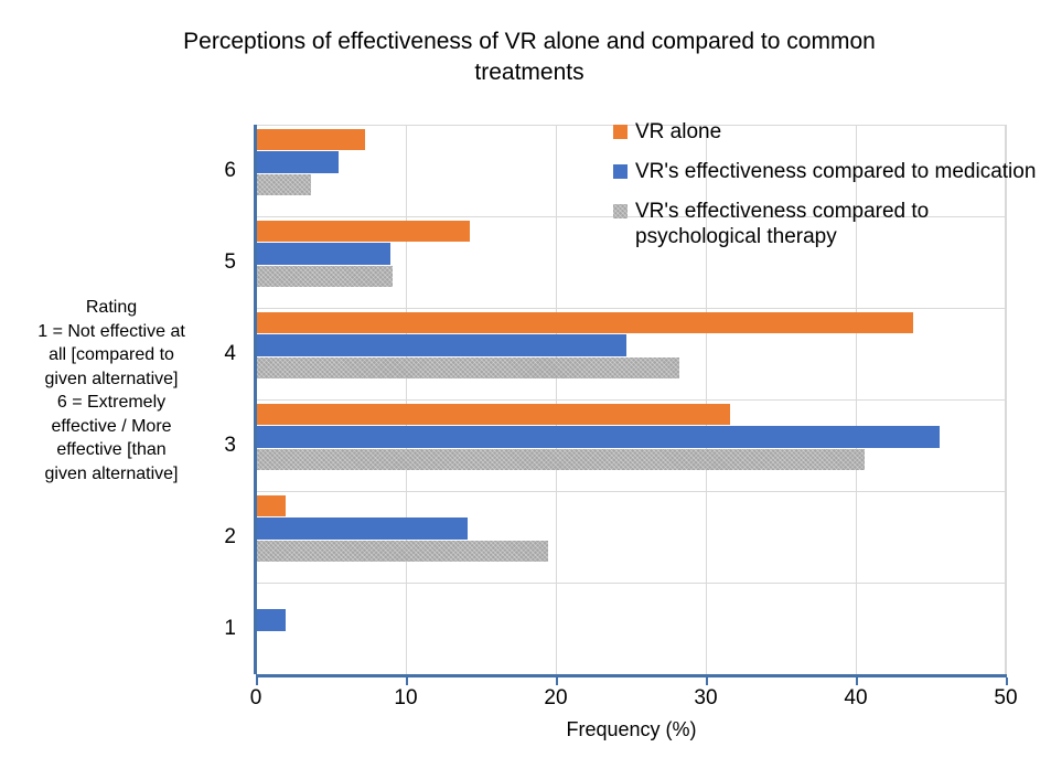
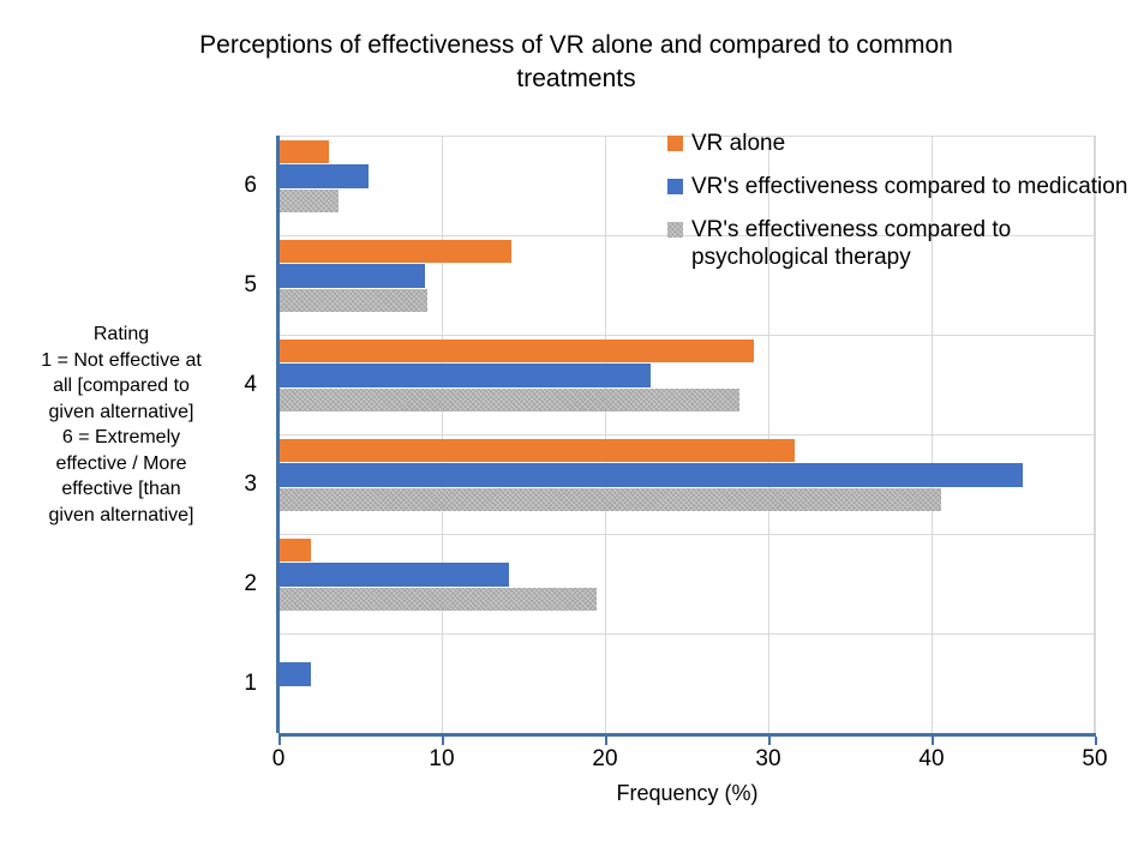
VR alone/4: 43.8 -> 29.1
VR's effectiveness compared to medication/4: 24.7 -> 22.8
VR alone/6: 7.3 -> 3.1
